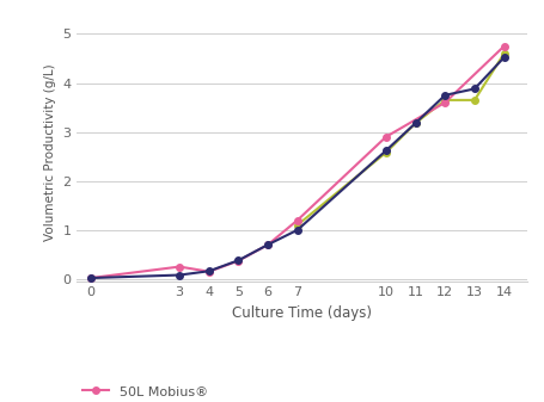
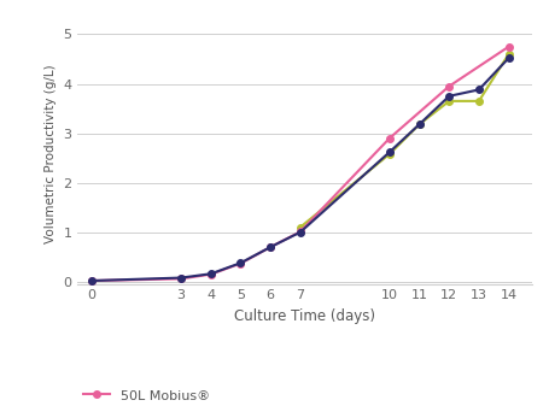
50L Mobius®/3: 0.25 -> 0.06
50L Mobius®/7: 1.20 -> 1.01
50L Mobius®/12: 3.60 -> 3.95
